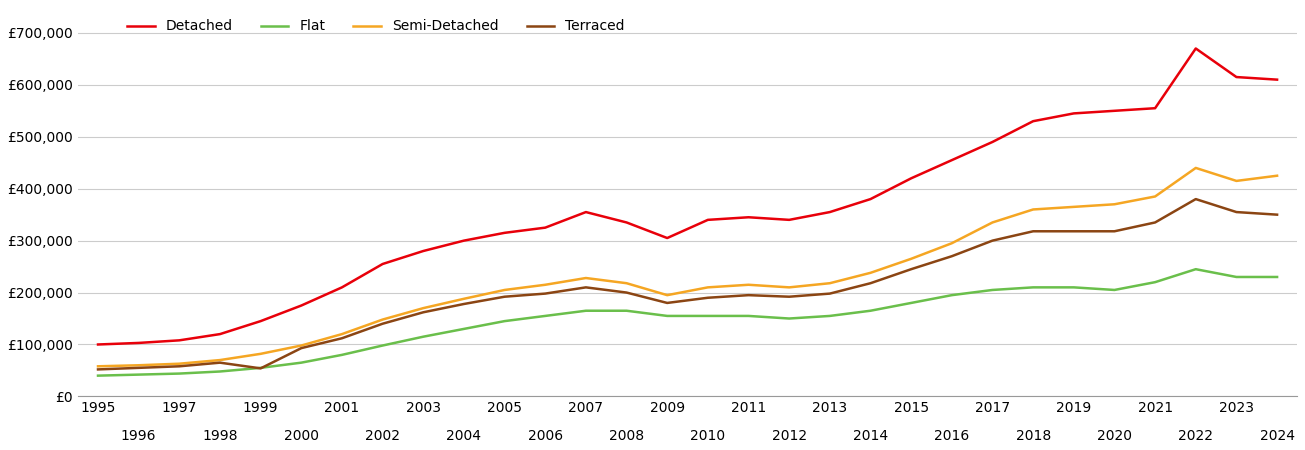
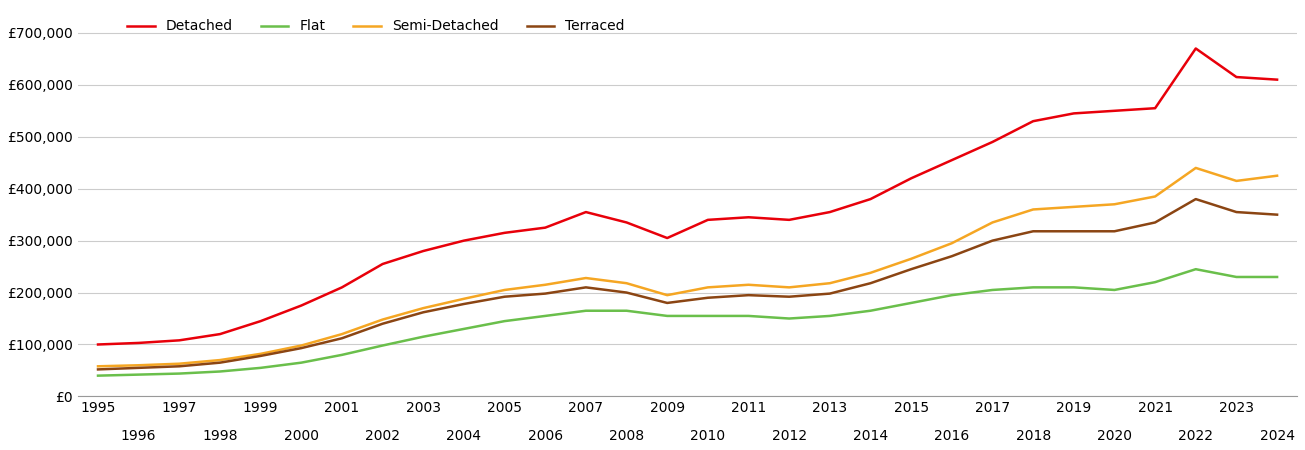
Terraced/1999: £54,000 -> £78,000
